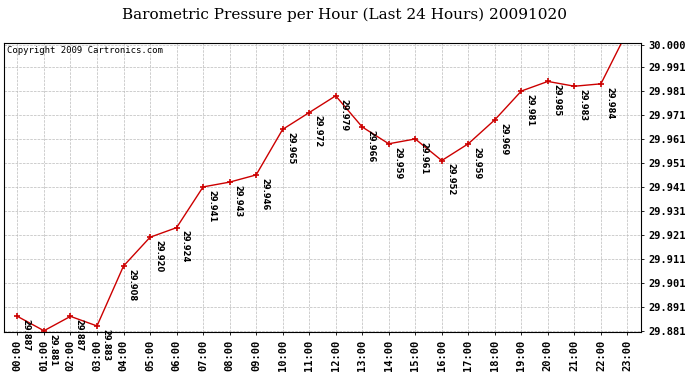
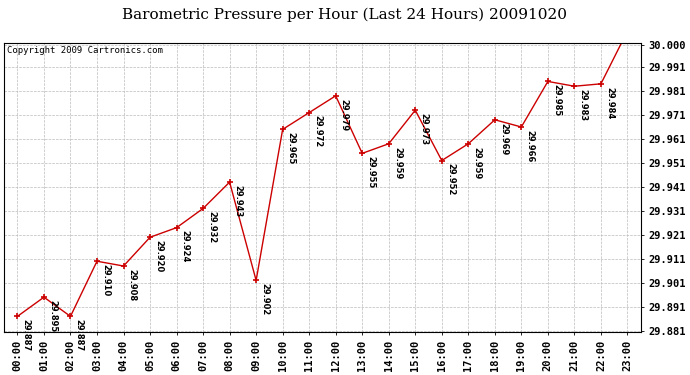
01:00: 29.881 -> 29.895
03:00: 29.883 -> 29.910
07:00: 29.941 -> 29.932
09:00: 29.946 -> 29.902
13:00: 29.966 -> 29.955
15:00: 29.961 -> 29.973
19:00: 29.981 -> 29.966
